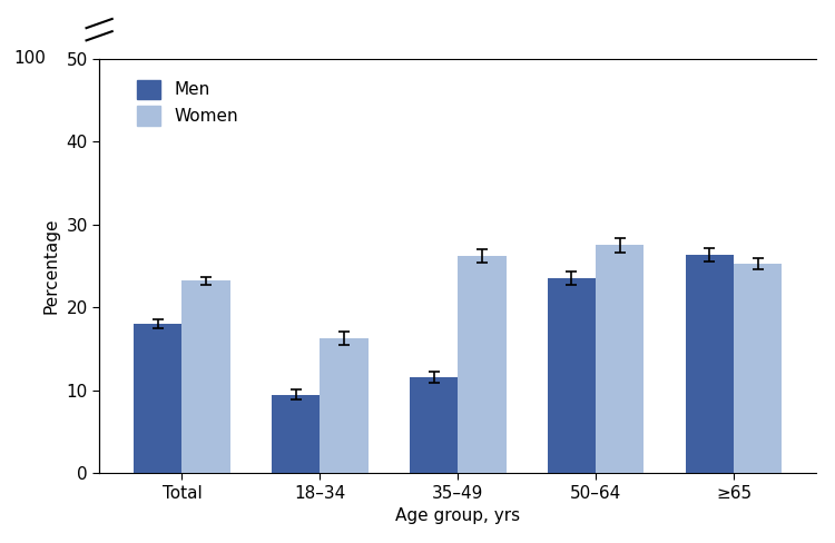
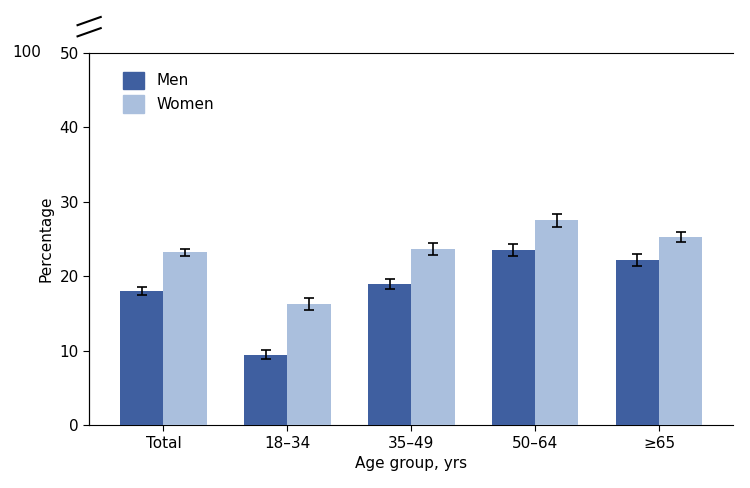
Men/35–49: 11.6 -> 19.0
Women/35–49: 26.2 -> 23.7
Men/≥65: 26.4 -> 22.2
